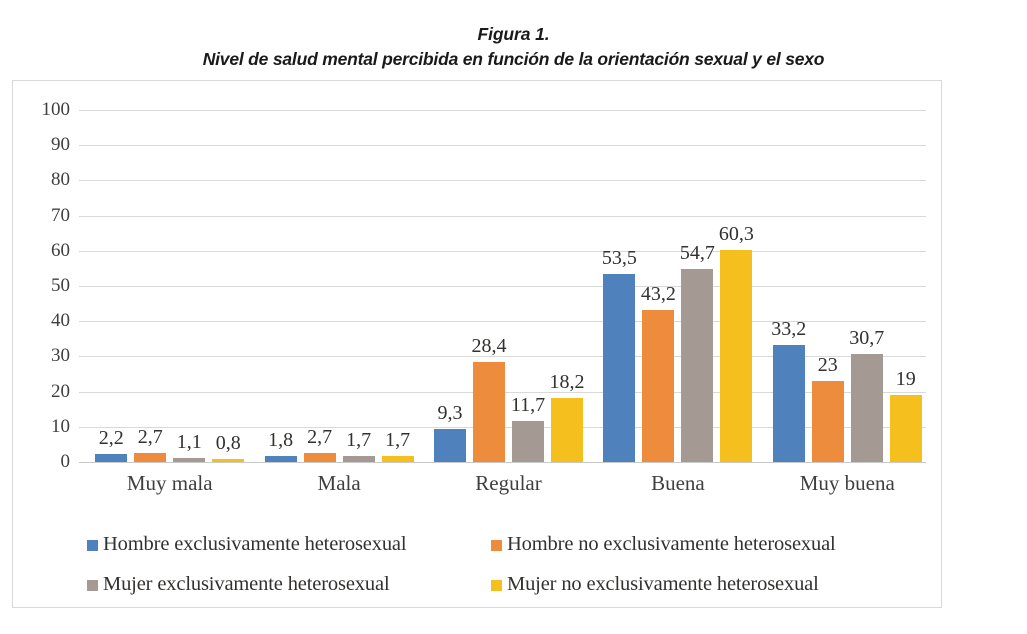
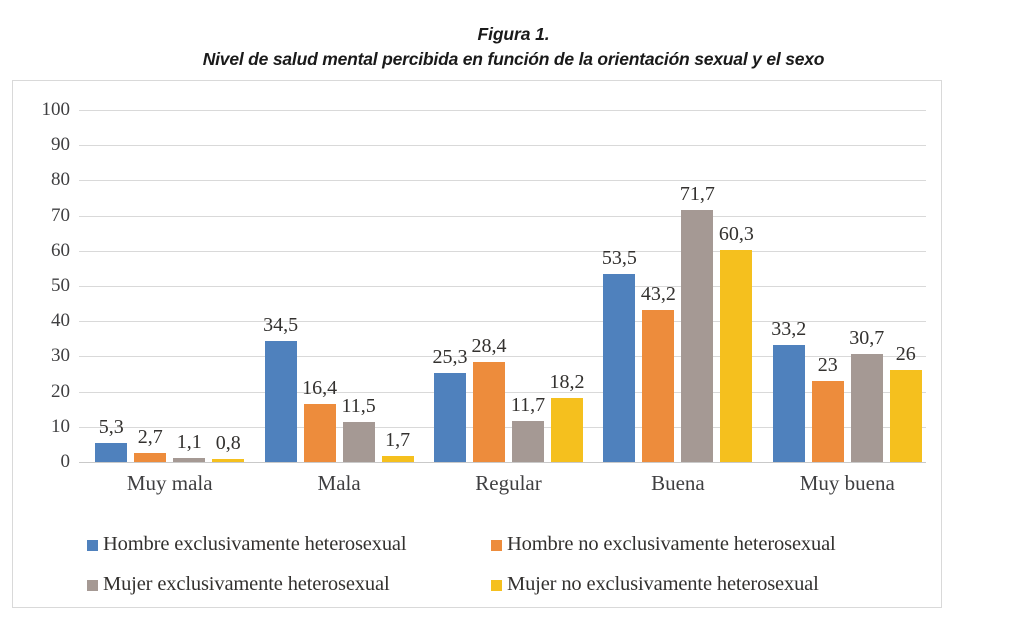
Hombre exclusivamente heterosexual/Muy mala: 2,2 -> 5,3
Hombre exclusivamente heterosexual/Mala: 1,8 -> 34,5
Hombre no exclusivamente heterosexual/Mala: 2,7 -> 16,4
Mujer exclusivamente heterosexual/Mala: 1,7 -> 11,5
Hombre exclusivamente heterosexual/Regular: 9,3 -> 25,3
Mujer exclusivamente heterosexual/Buena: 54,7 -> 71,7
Mujer no exclusivamente heterosexual/Muy buena: 19 -> 26
